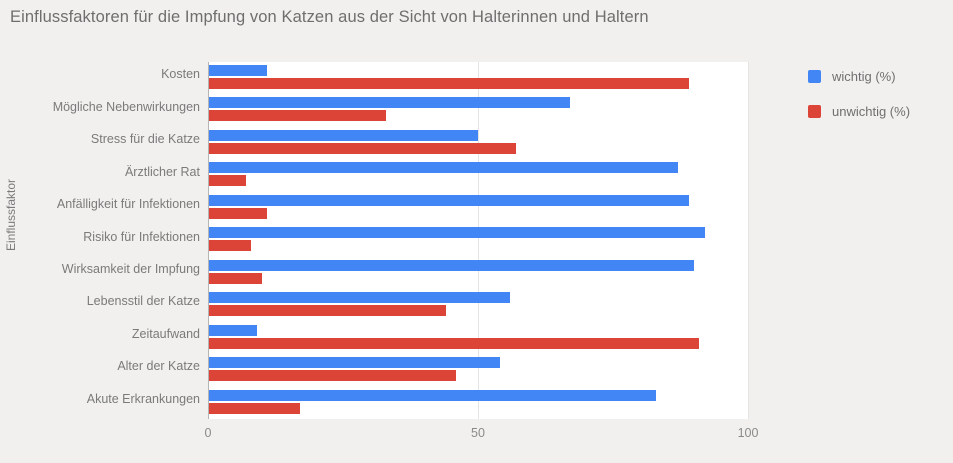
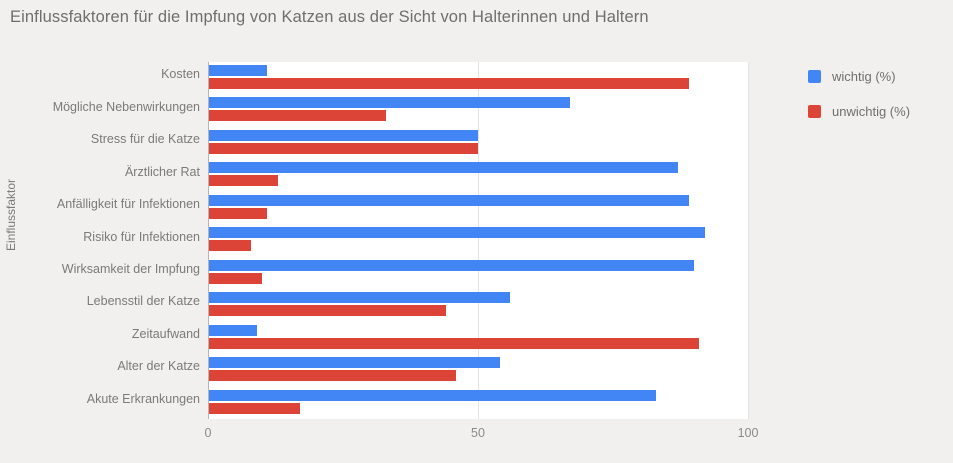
unwichtig (%)/Stress für die Katze: 57 -> 50
unwichtig (%)/Ärztlicher Rat: 7 -> 13
